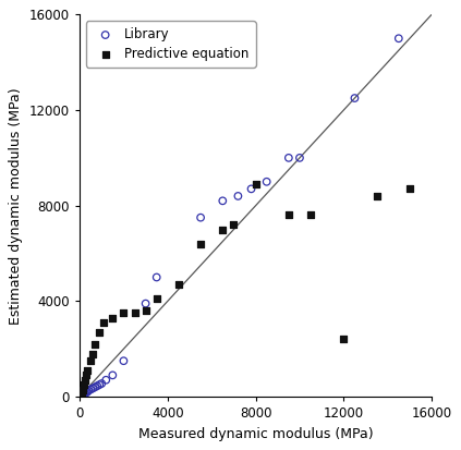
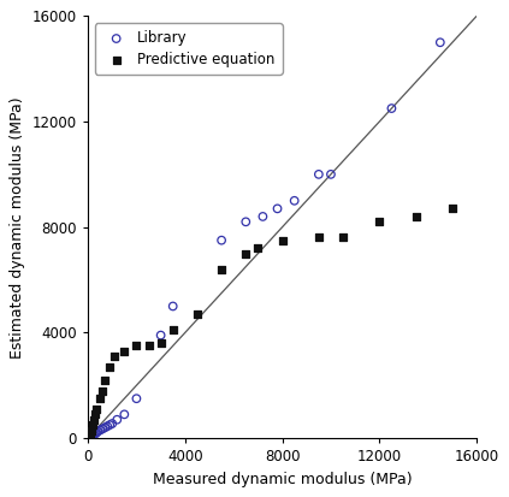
Predictive equation/8000: 8900 -> 7500
Predictive equation/12000: 2400 -> 8200
